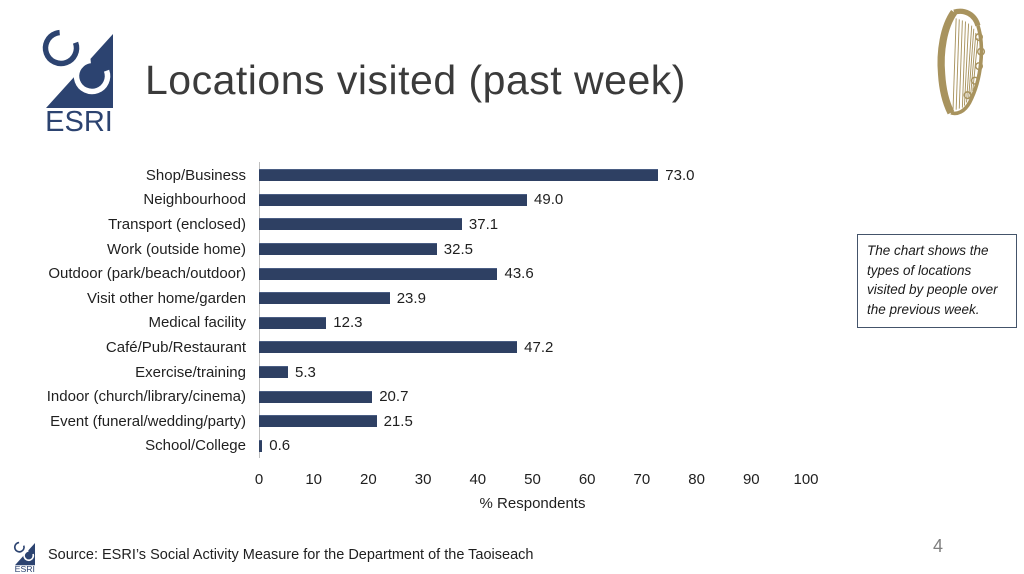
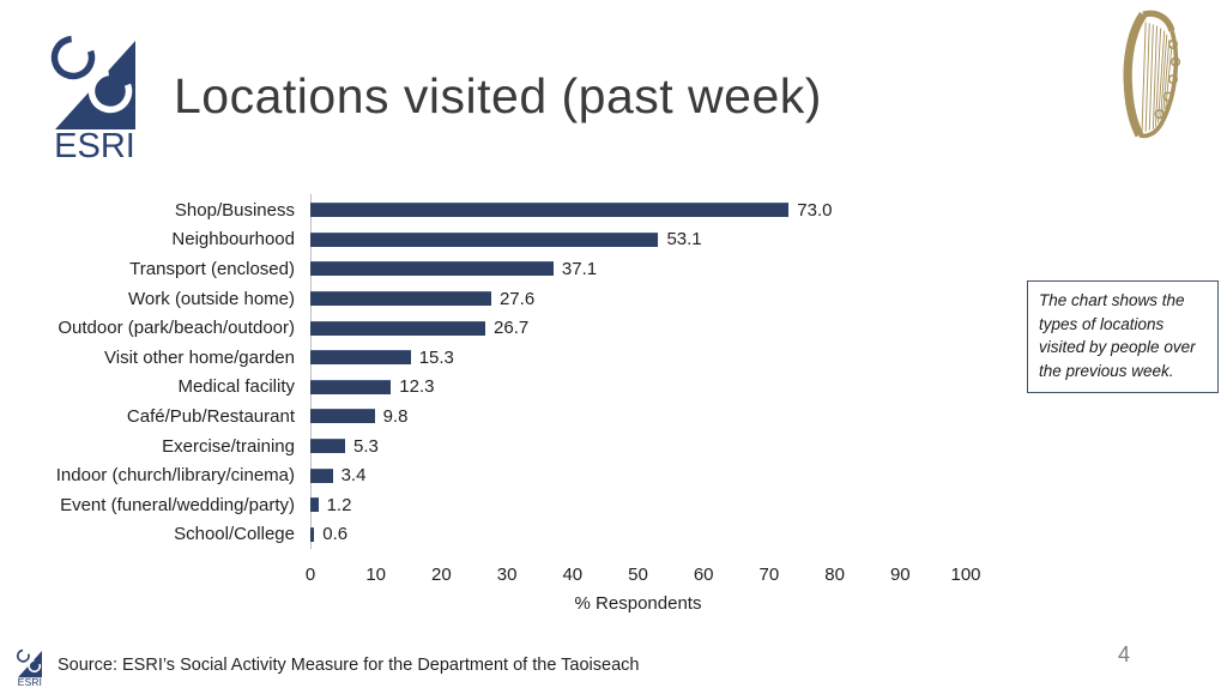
Neighbourhood: 49.0 -> 53.1
Work (outside home): 32.5 -> 27.6
Outdoor (park/beach/outdoor): 43.6 -> 26.7
Visit other home/garden: 23.9 -> 15.3
Café/Pub/Restaurant: 47.2 -> 9.8
Indoor (church/library/cinema): 20.7 -> 3.4
Event (funeral/wedding/party): 21.5 -> 1.2
